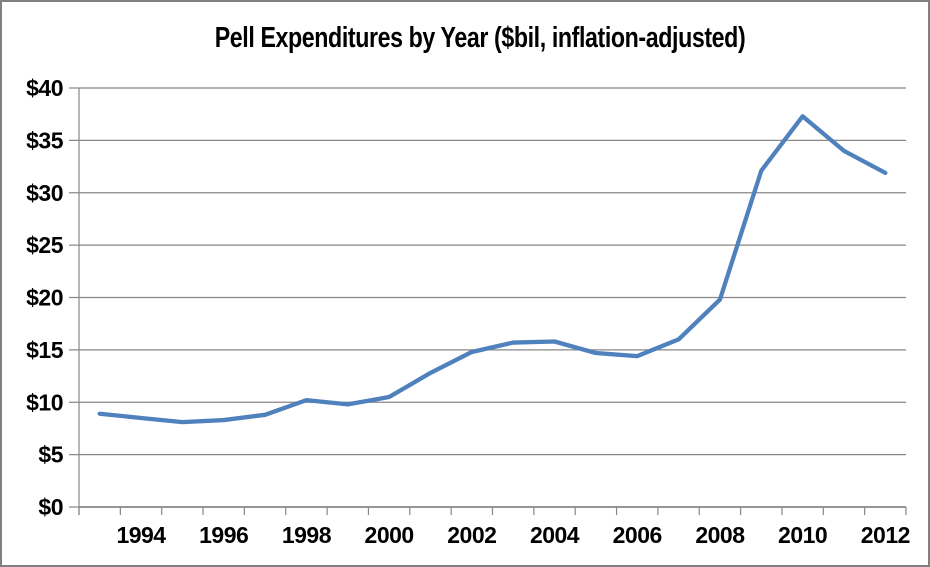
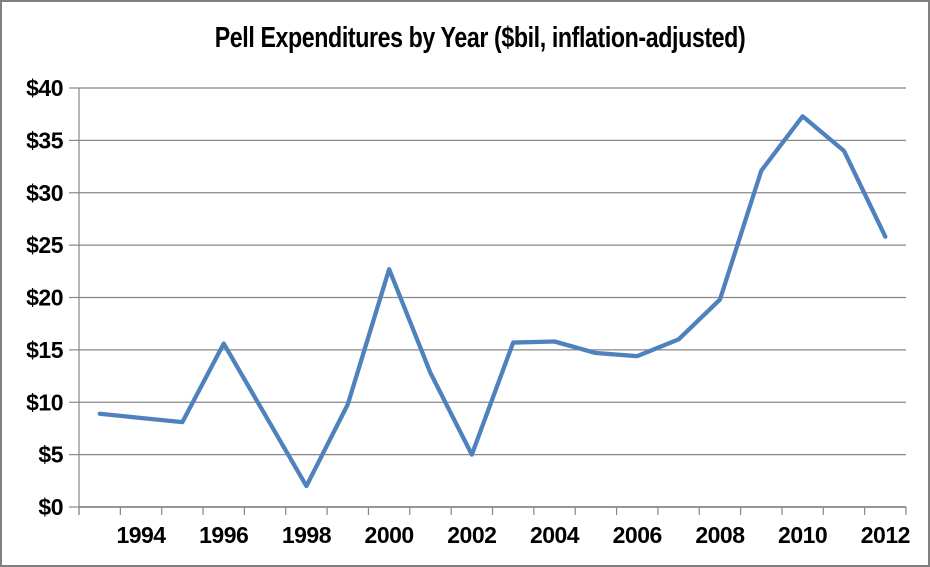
1996: $8.3 -> $15.6
1998: $10.2 -> $2.0
2000: $10.5 -> $22.7
2002: $14.8 -> $5.0
2012: $31.9 -> $25.8
